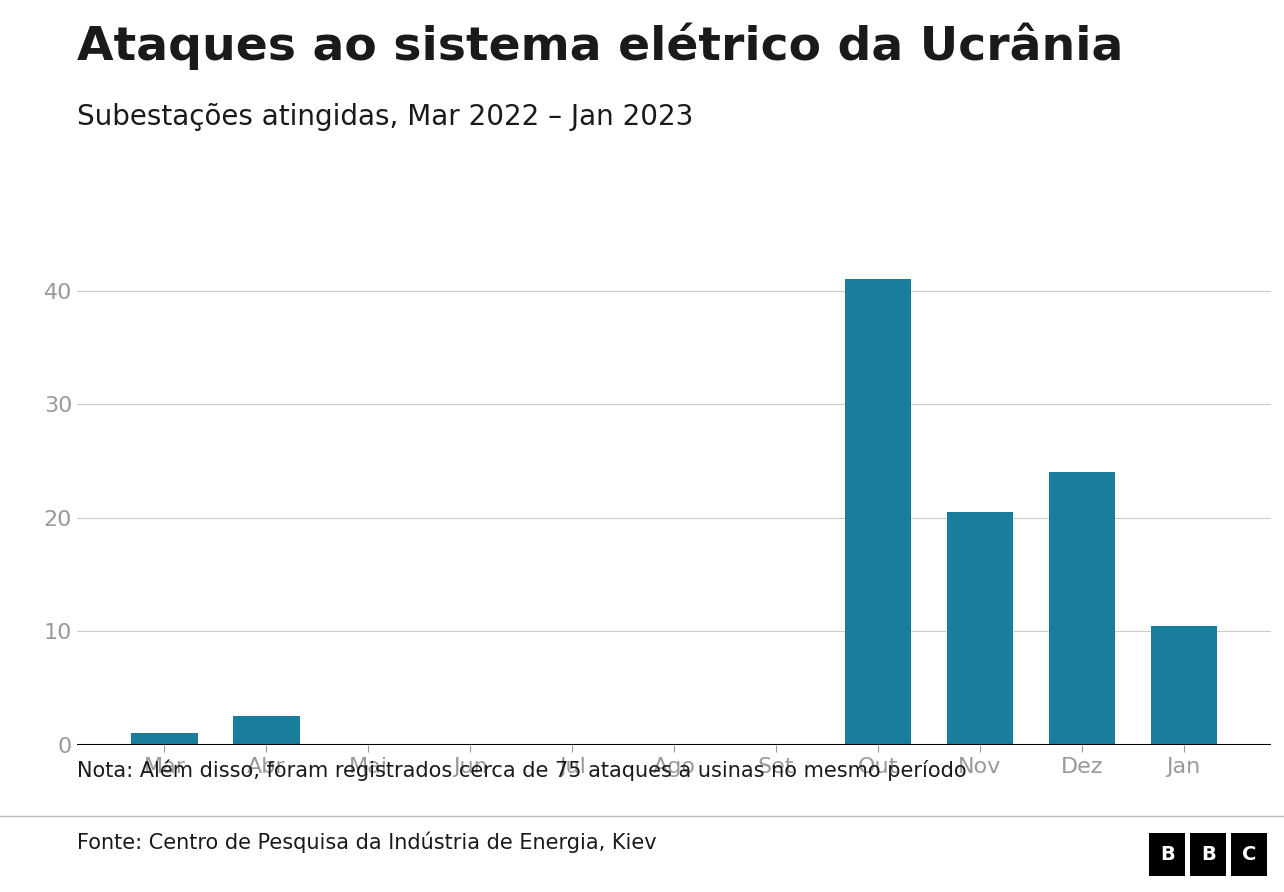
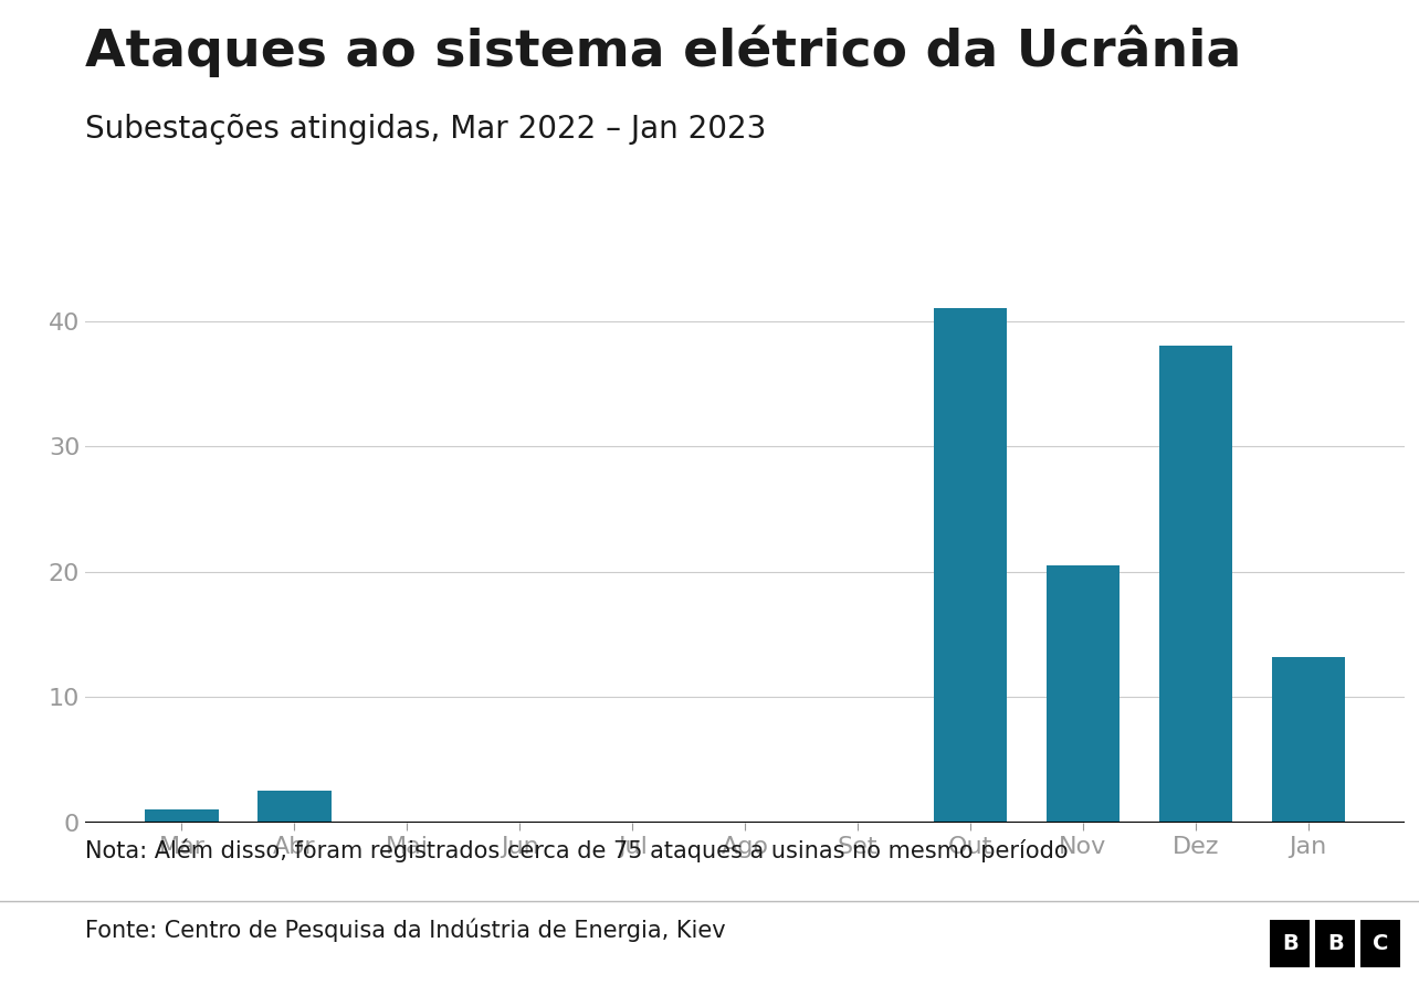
Dez: 24.0 -> 38.0
Jan: 10.5 -> 13.2
